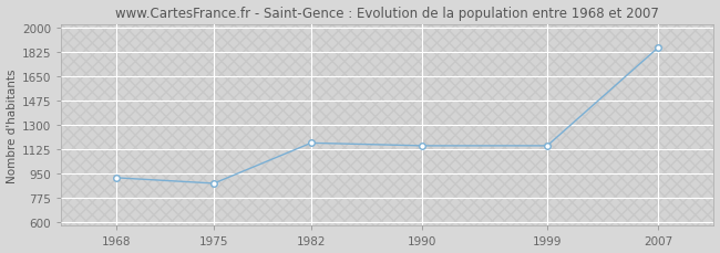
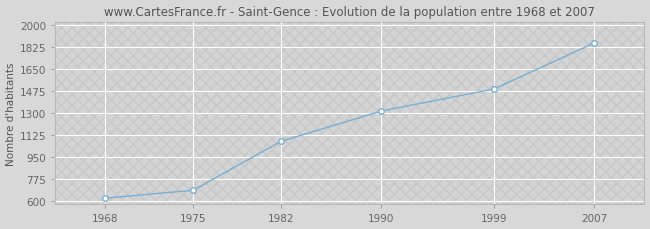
1968: 920 -> 620
1975: 880 -> 690
1982: 1170 -> 1080
1990: 1150 -> 1320
1999: 1150 -> 1490
